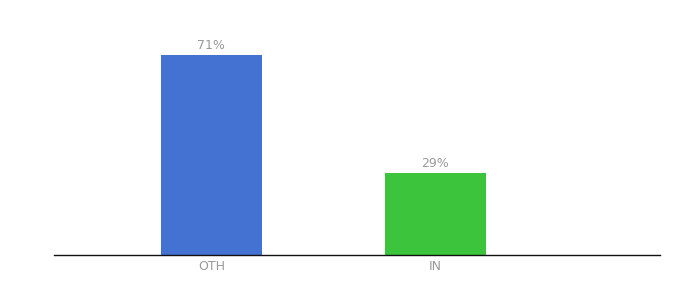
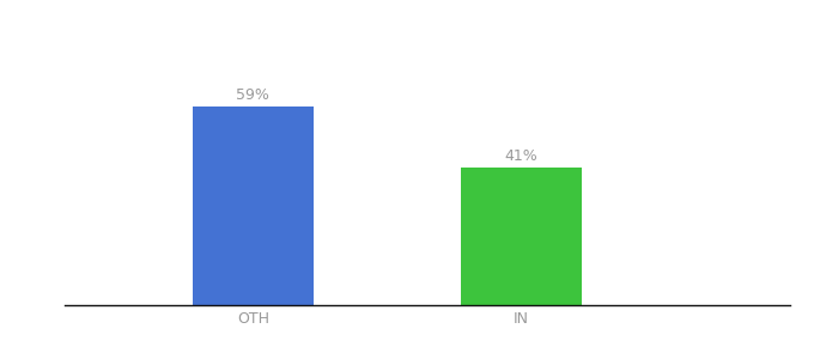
OTH: 71% -> 59%
IN: 29% -> 41%
